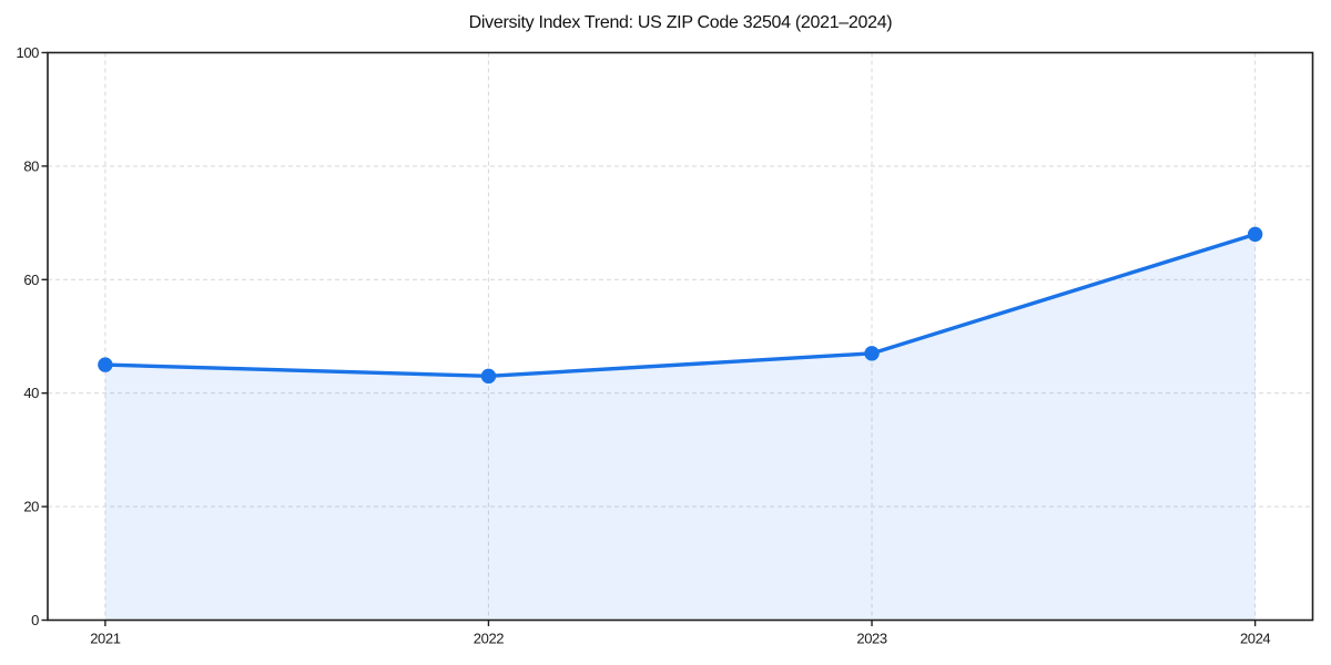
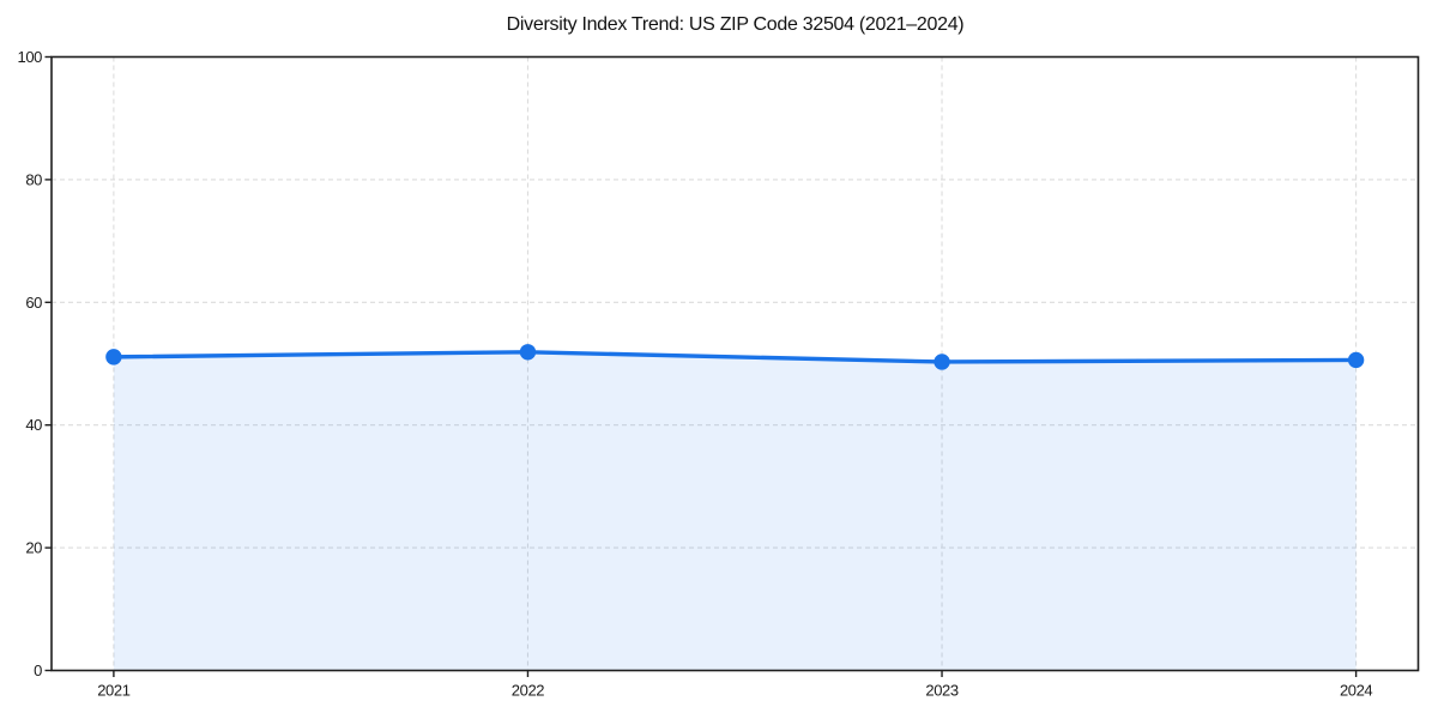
2021: 45 -> 51
2022: 43 -> 52
2023: 47 -> 50
2024: 68 -> 51
